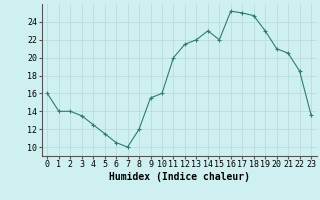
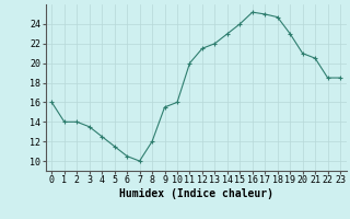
15: 22.0 -> 24.0
23: 13.6 -> 18.5
